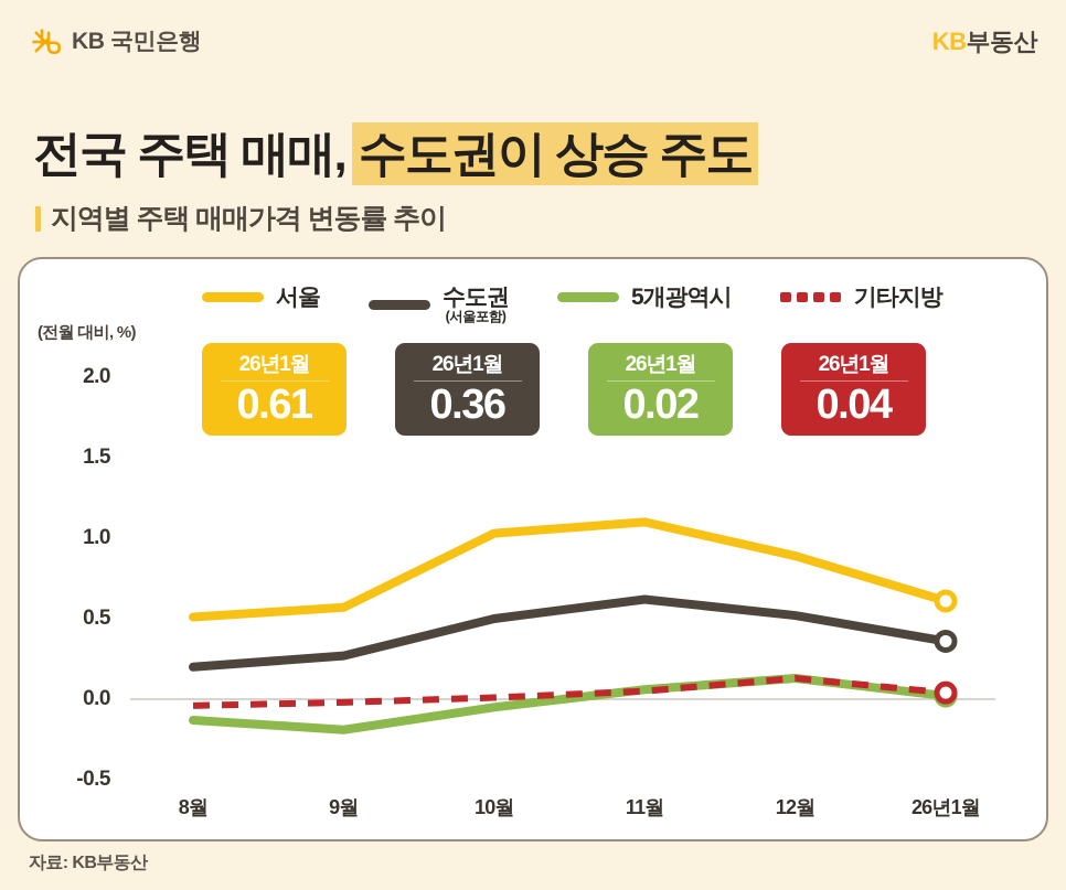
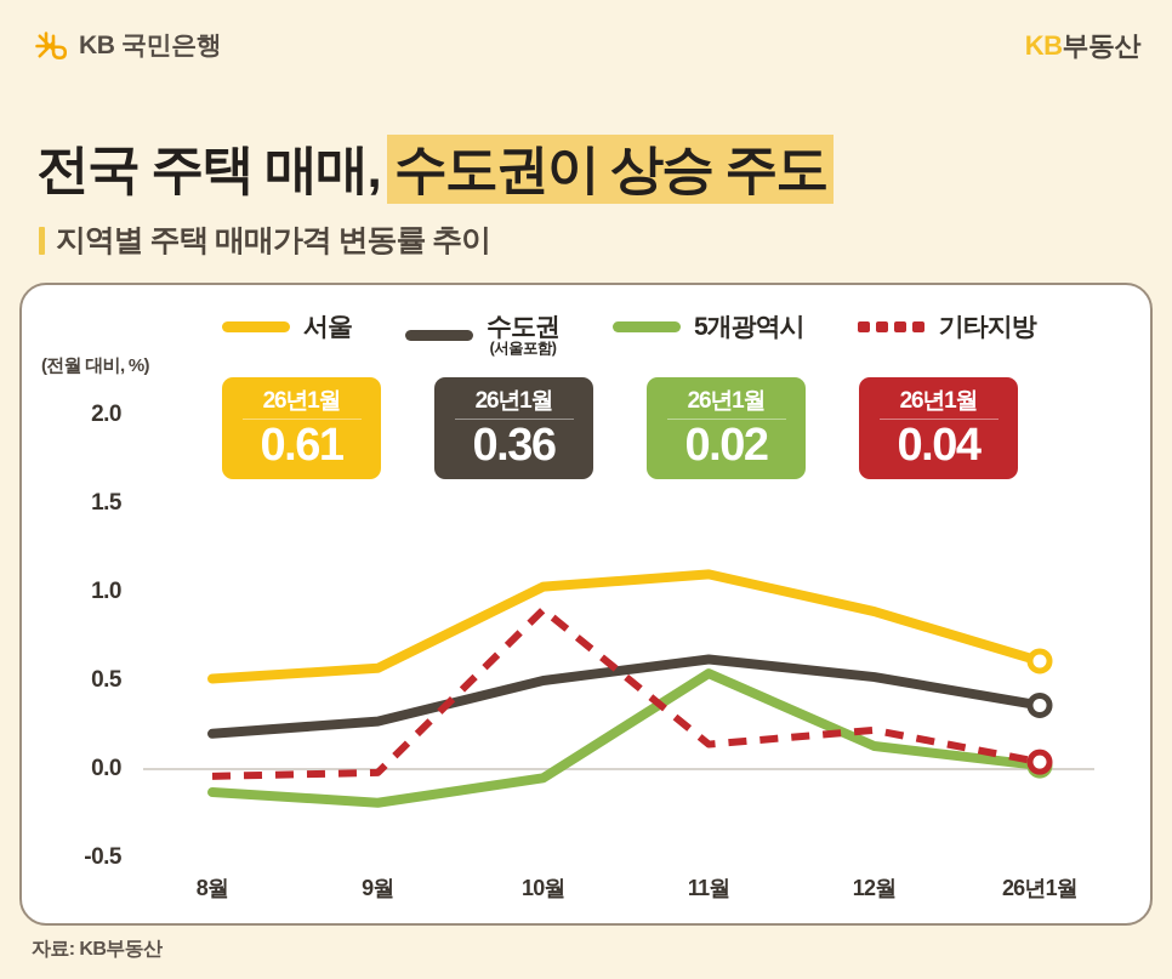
기타지방/10월: 0.01 -> 0.90
5개광역시/11월: 0.06 -> 0.54
기타지방/11월: 0.05 -> 0.14
기타지방/12월: 0.13 -> 0.22
